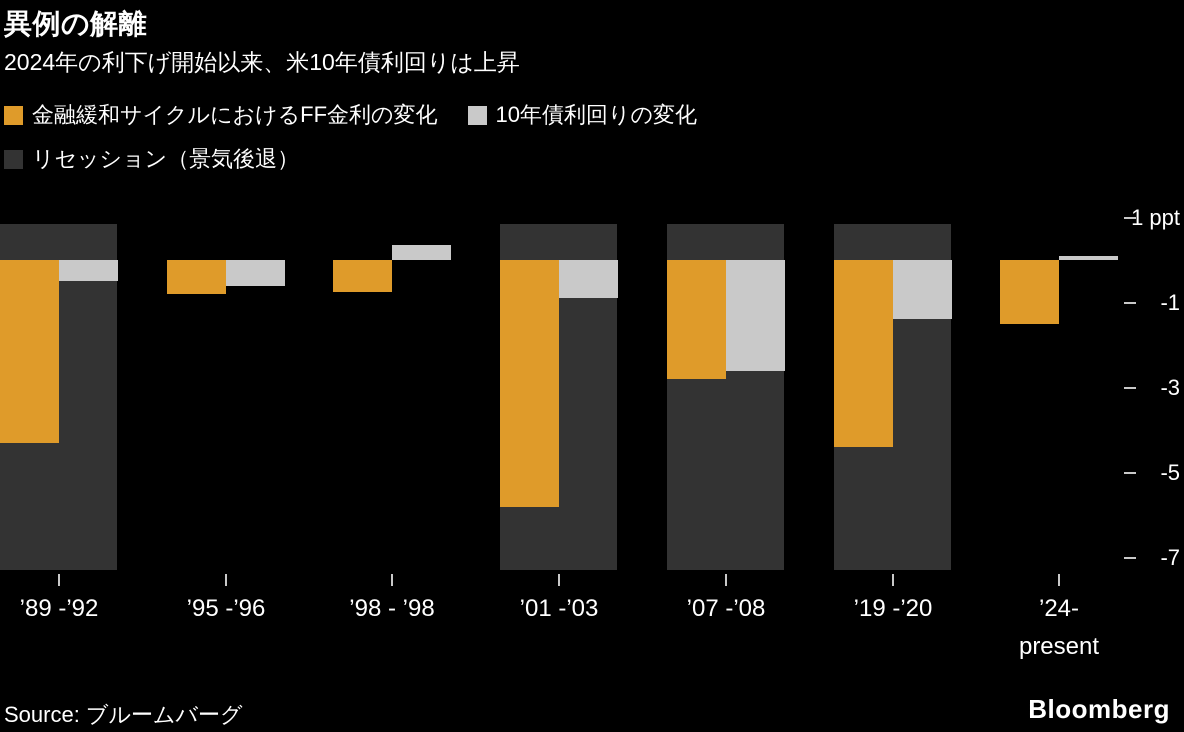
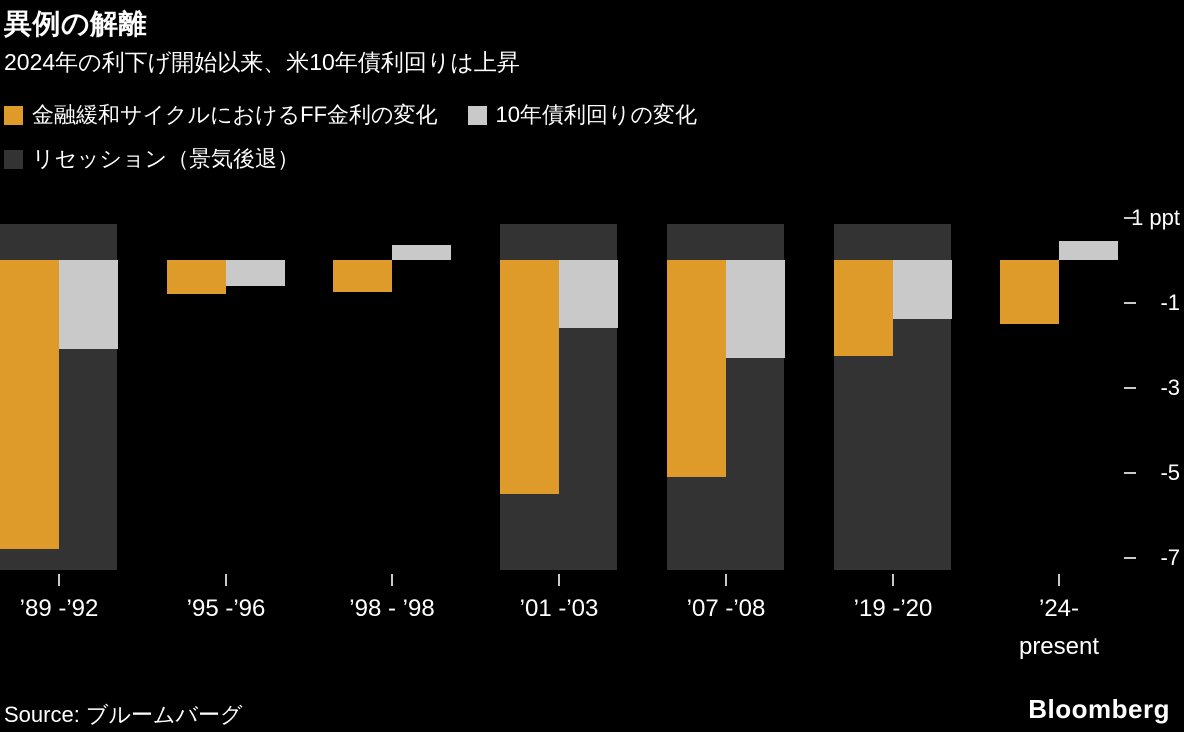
金融緩和サイクルにおけるFF金利の変化/’89 -’92: -4.3 -> -6.8
10年債利回りの変化/’89 -’92: -0.5 -> -2.1
金融緩和サイクルにおけるFF金利の変化/’01 -’03: -5.8 -> -5.5
10年債利回りの変化/’01 -’03: -0.9 -> -1.6
金融緩和サイクルにおけるFF金利の変化/’07 -’08: -2.8 -> -5.1
10年債利回りの変化/’07 -’08: -2.6 -> -2.3
金融緩和サイクルにおけるFF金利の変化/’19 -’20: -4.4 -> -2.2
10年債利回りの変化/’24- present: 0.1 -> 0.5
